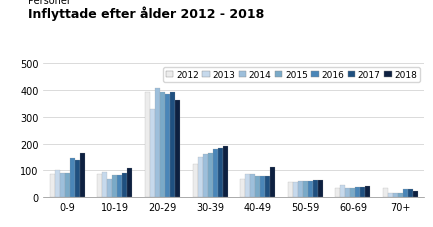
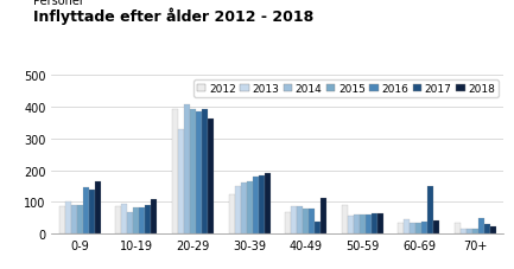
2017/40-49: 78 -> 40
2012/50-59: 58 -> 90
2017/60-69: 40 -> 150
2016/70+: 30 -> 50
